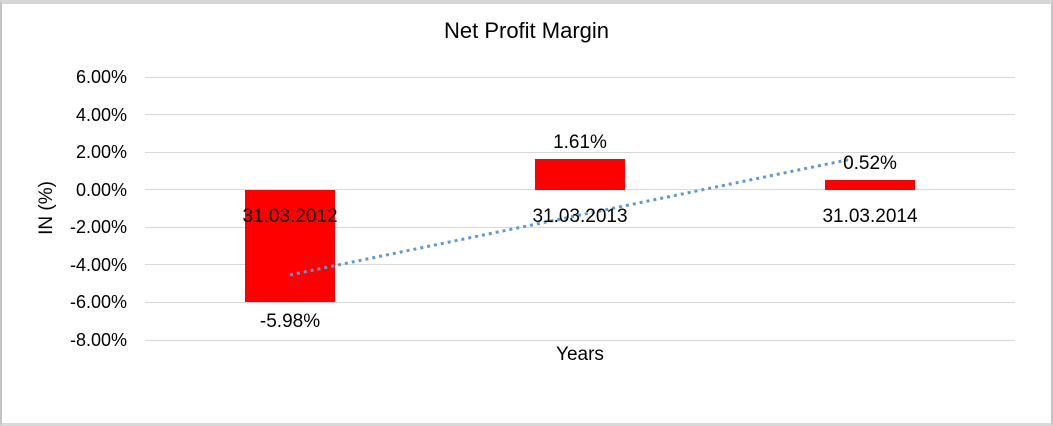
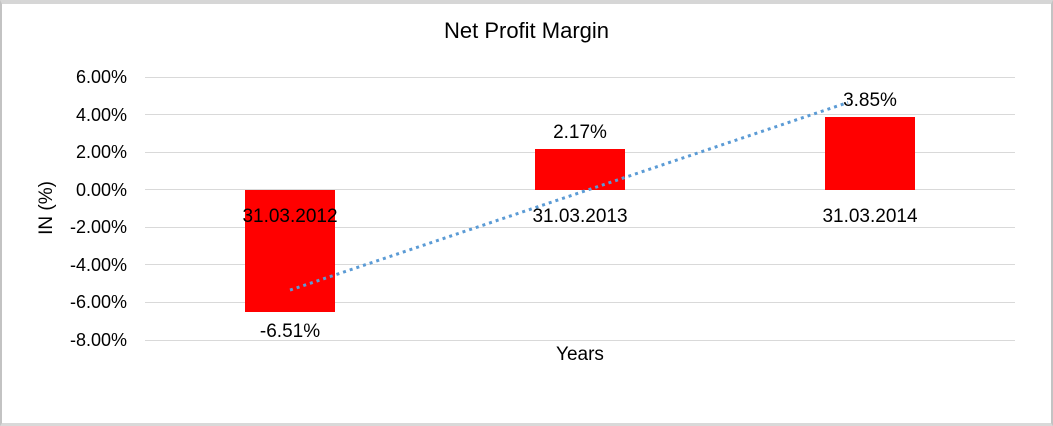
31.03.2012: -5.98% -> -6.51%
31.03.2013: 1.61% -> 2.17%
31.03.2014: 0.52% -> 3.85%
